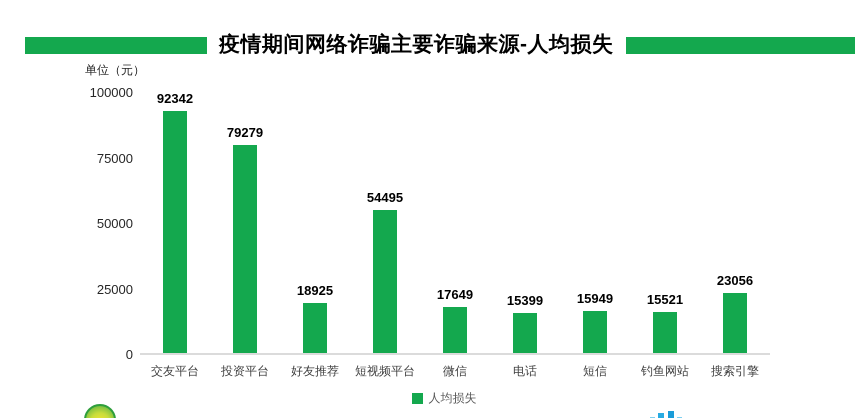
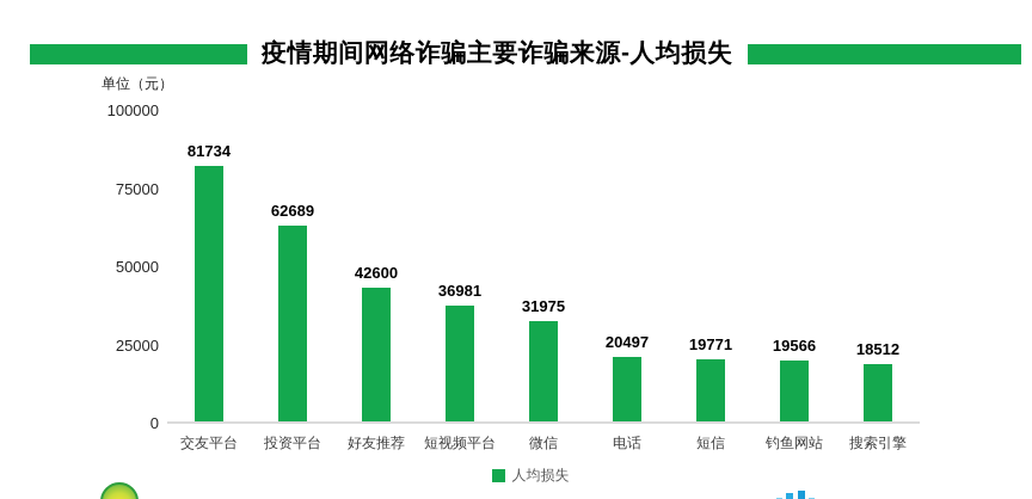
交友平台: 92342 -> 81734
投资平台: 79279 -> 62689
好友推荐: 18925 -> 42600
短视频平台: 54495 -> 36981
微信: 17649 -> 31975
电话: 15399 -> 20497
短信: 15949 -> 19771
钓鱼网站: 15521 -> 19566
搜索引擎: 23056 -> 18512
